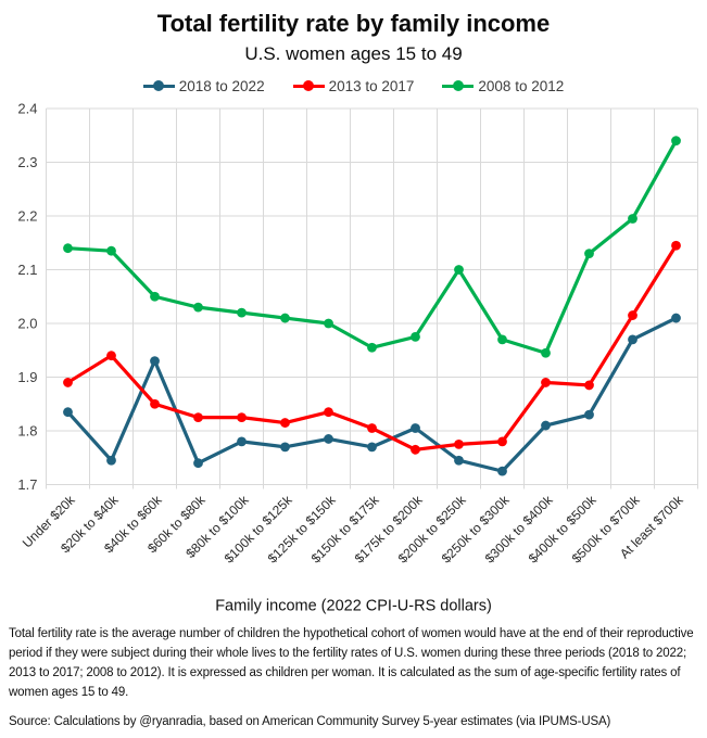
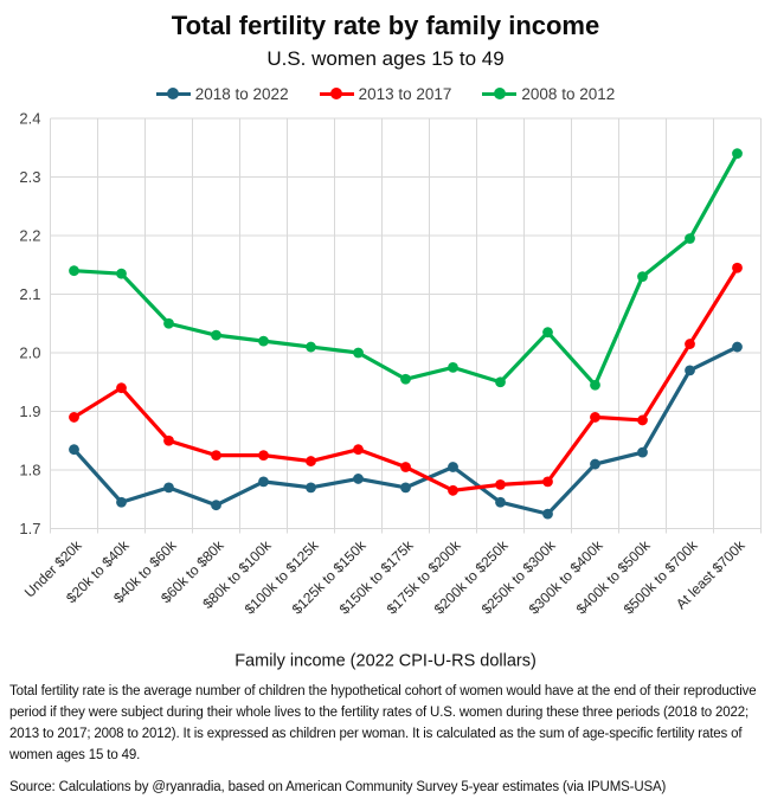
2018 to 2022/$40k to $60k: 1.93 -> 1.77
2008 to 2012/$200k to $250k: 2.10 -> 1.95
2008 to 2012/$250k to $300k: 1.97 -> 2.04
